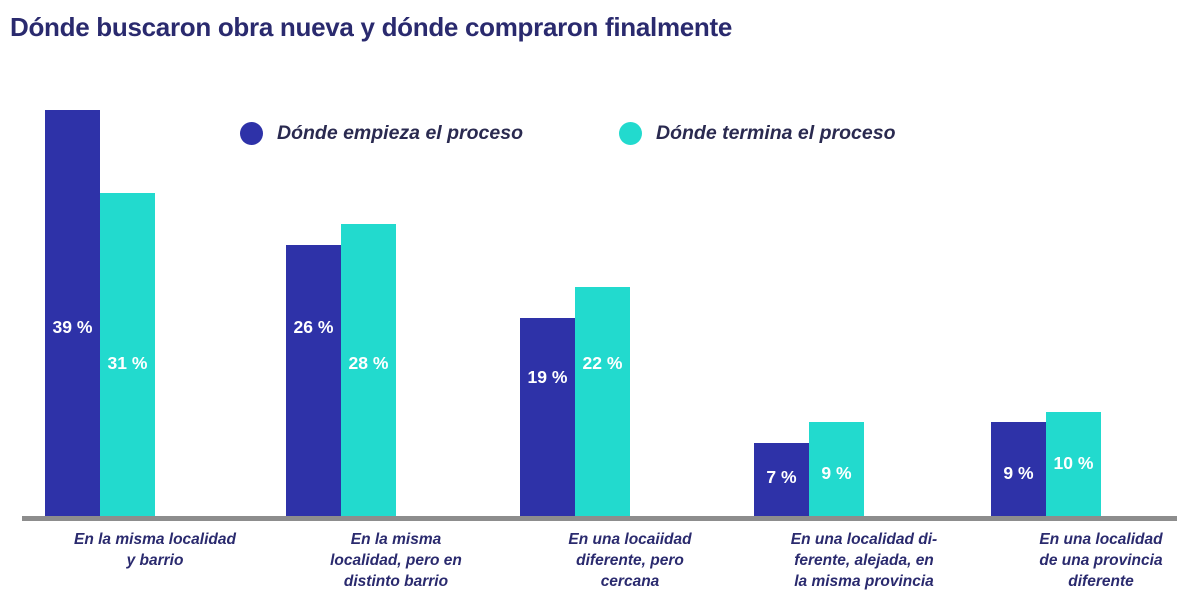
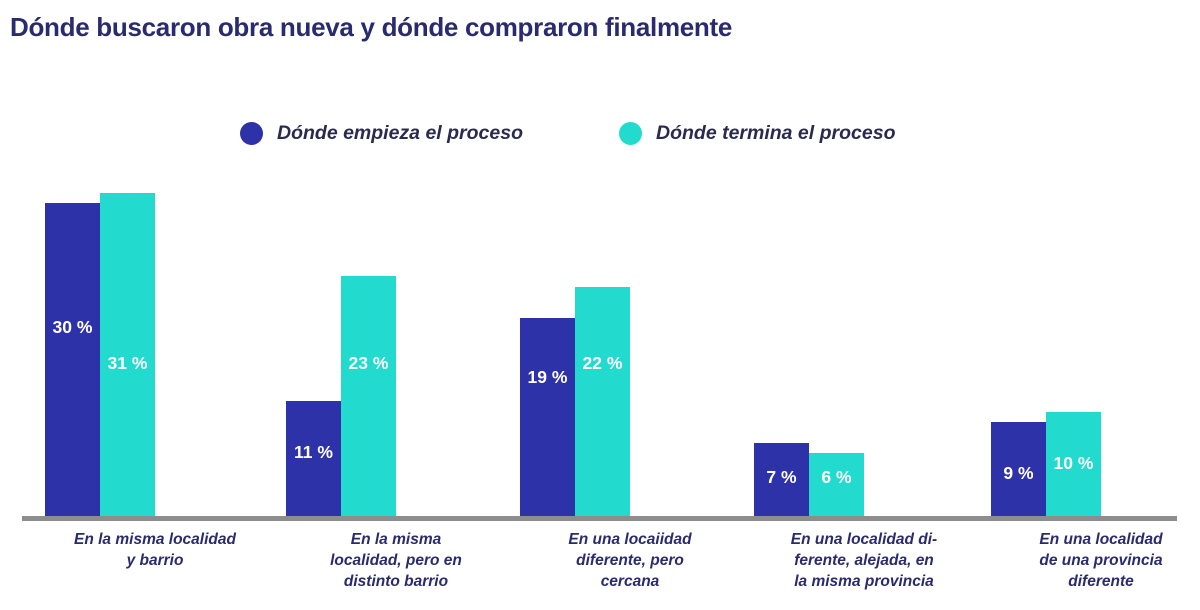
Dónde empieza el proceso/En la misma localidad y barrio: 39 -> 30
Dónde empieza el proceso/En la misma localidad, pero en distinto barrio: 26 -> 11
Dónde termina el proceso/En la misma localidad, pero en distinto barrio: 28 -> 23
Dónde termina el proceso/En una localidad di- ferente, alejada, en la misma provincia: 9 -> 6
